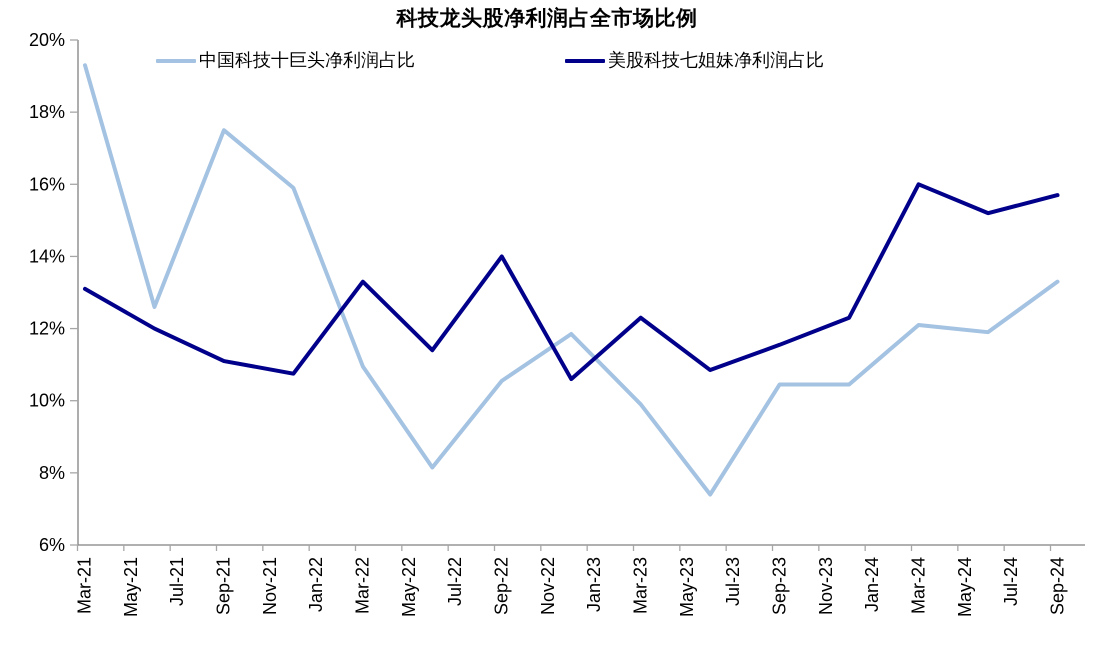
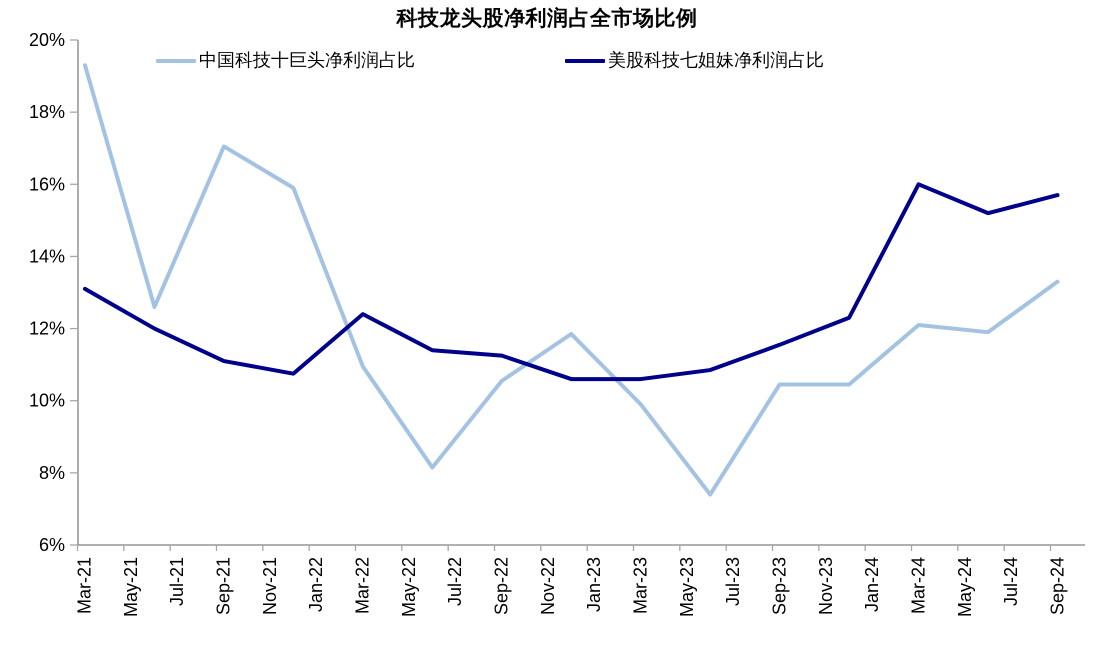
中国科技十巨头净利润占比/Sep-21: 17.5% -> 17.1%
美股科技七姐妹净利润占比/Mar-22: 13.3% -> 12.4%
美股科技七姐妹净利润占比/Sep-22: 14.0% -> 11.2%
美股科技七姐妹净利润占比/Mar-23: 12.3% -> 10.6%
